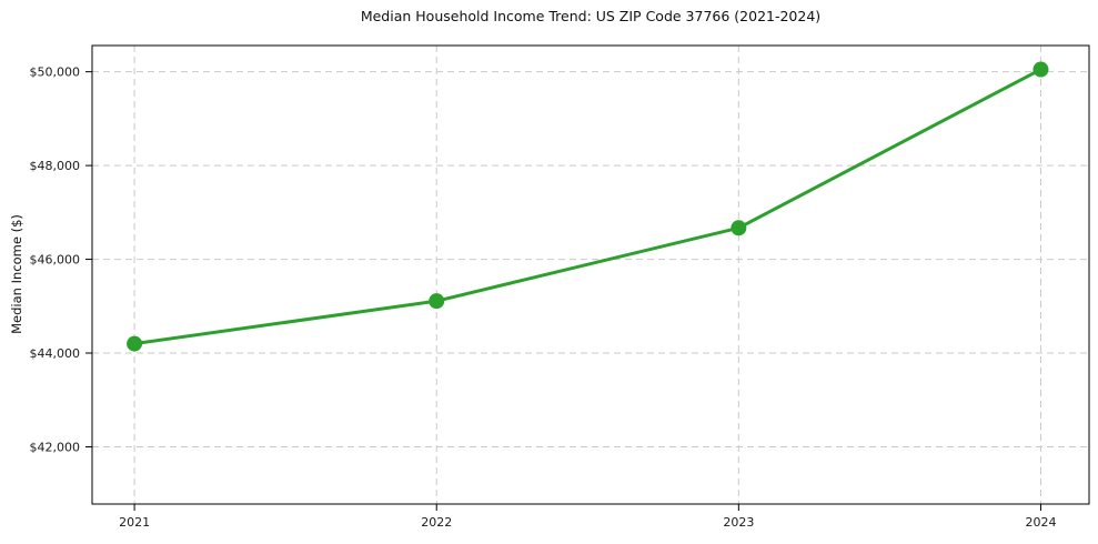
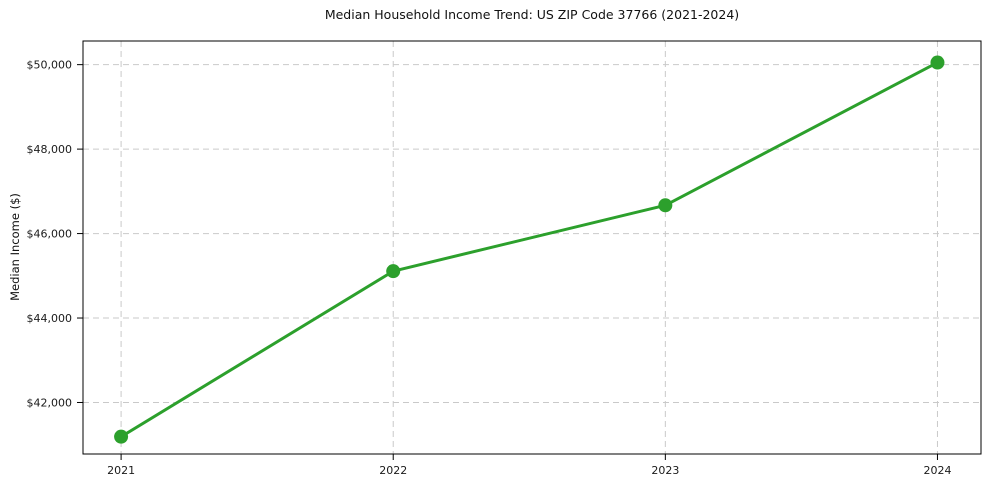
2021: $44200 -> $41200
